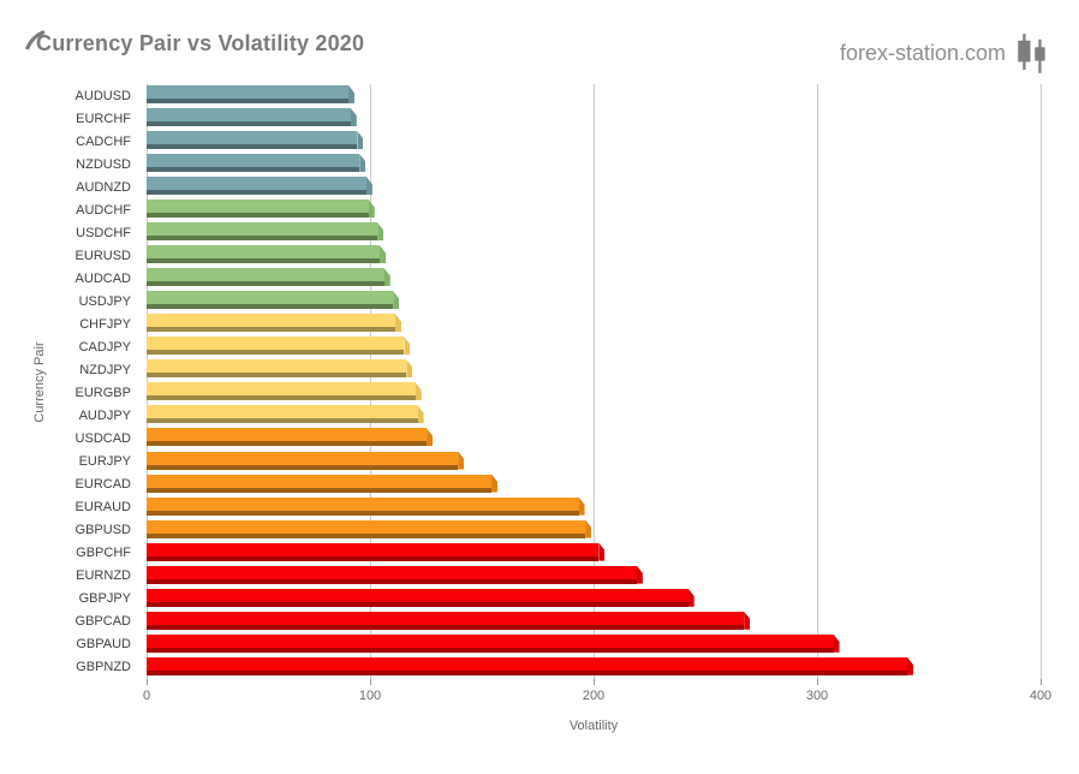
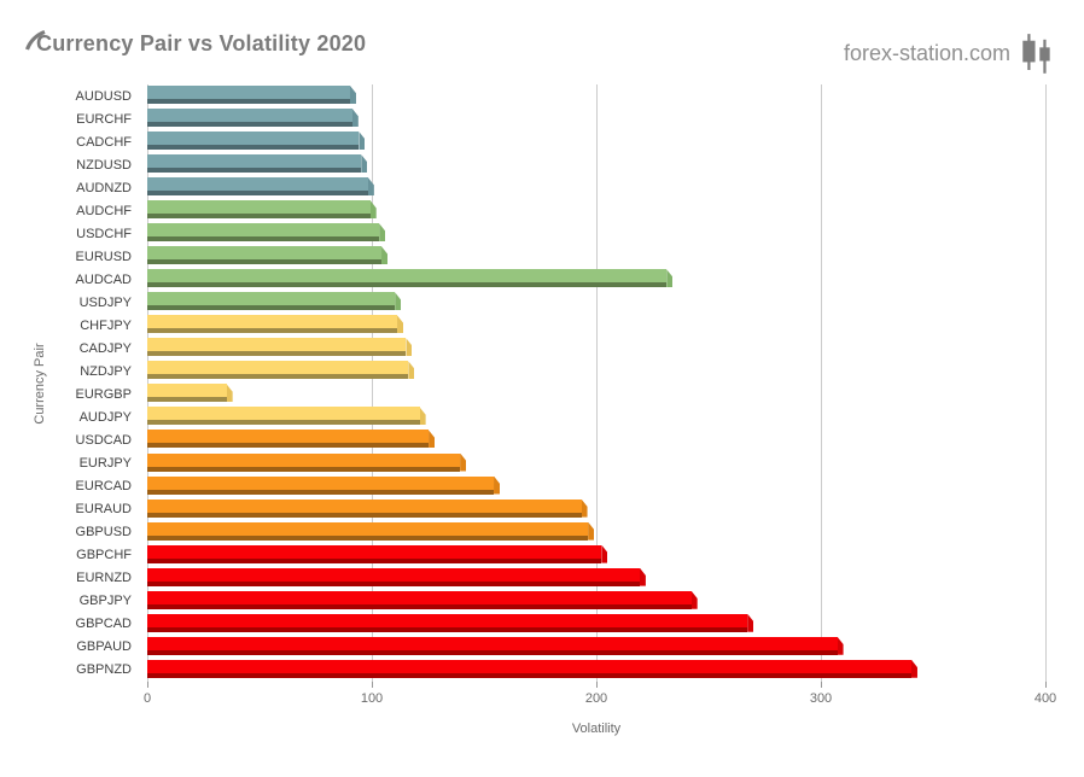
AUDCAD: 109 -> 234
EURGBP: 123 -> 38
